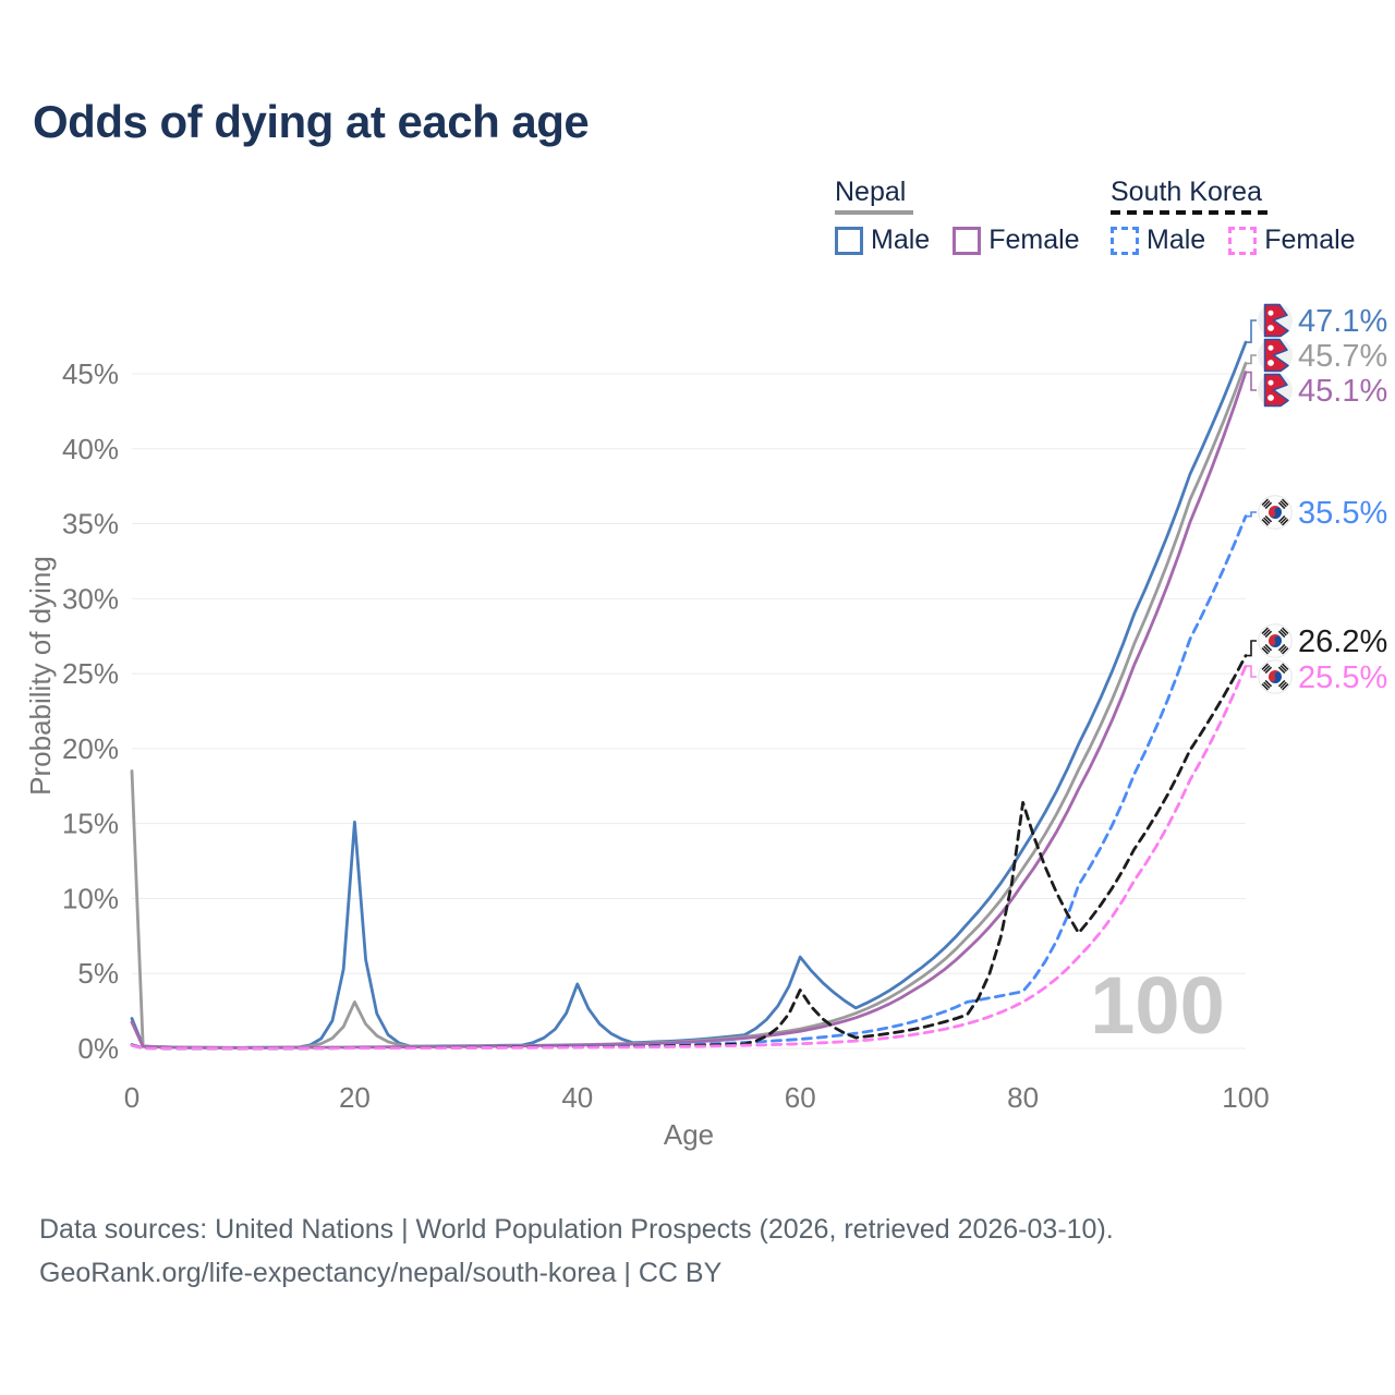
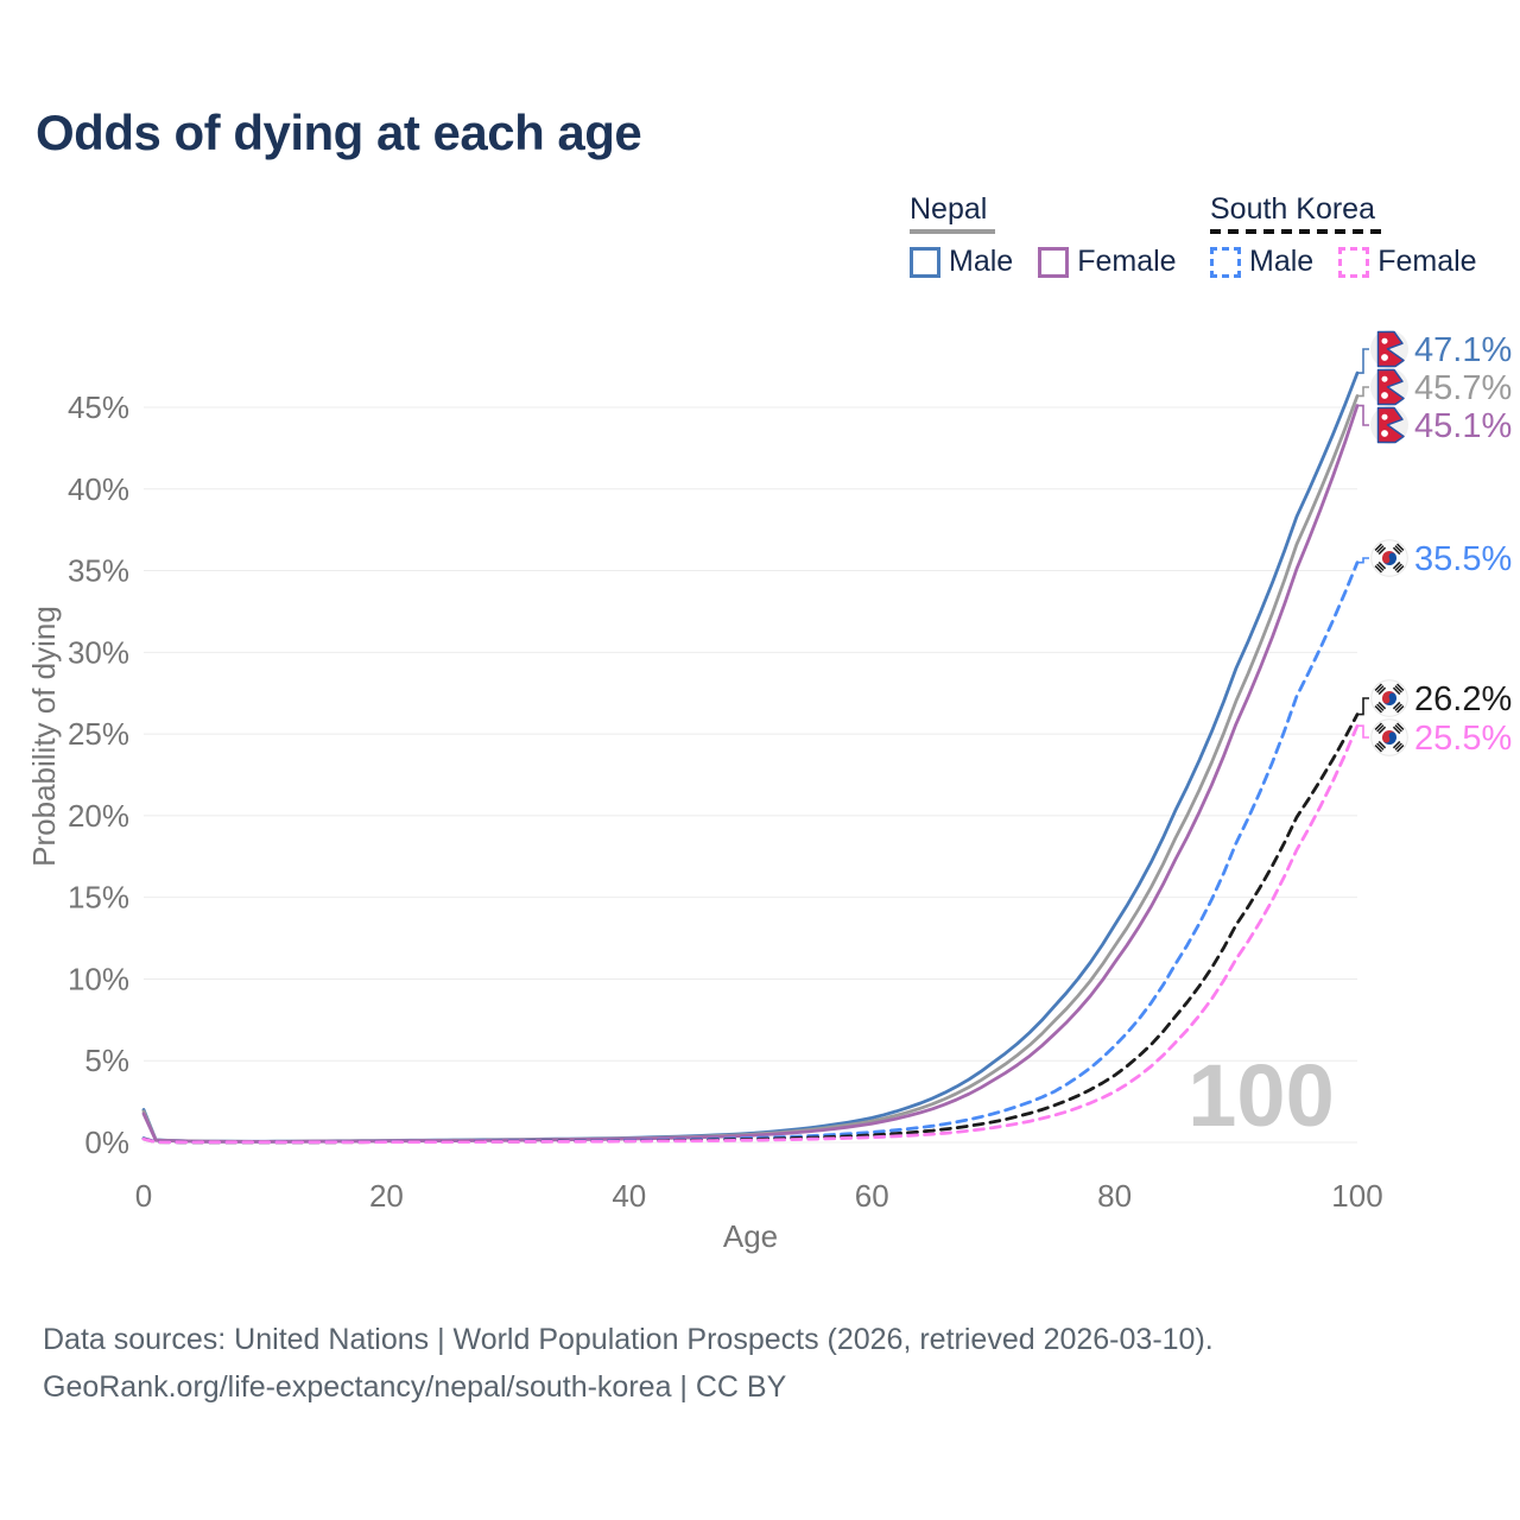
Nepal/0: 18.5% -> 1.9%
Nepal Male/20: 15.1% -> 0.1%
Nepal/20: 3.1% -> 0.1%
Nepal Male/40: 4.3% -> 0.3%
Nepal Male/60: 6.1% -> 1.5%
South Korea/60: 3.9% -> 0.4%
South Korea Male/80: 3.8% -> 5.9%
South Korea/80: 16.4% -> 4.1%
